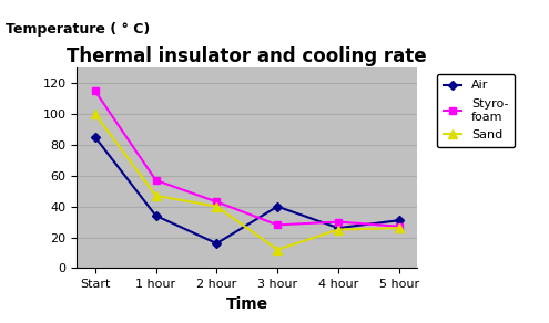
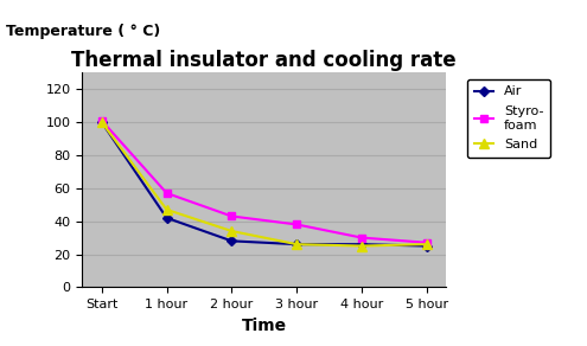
Air/Start: 85 -> 100
Styro- foam/Start: 115 -> 101
Air/1 hour: 34 -> 42
Air/2 hour: 16 -> 28
Sand/2 hour: 40 -> 34
Air/3 hour: 40 -> 26
Styro- foam/3 hour: 28 -> 38
Sand/3 hour: 12 -> 26
Air/5 hour: 31 -> 25
